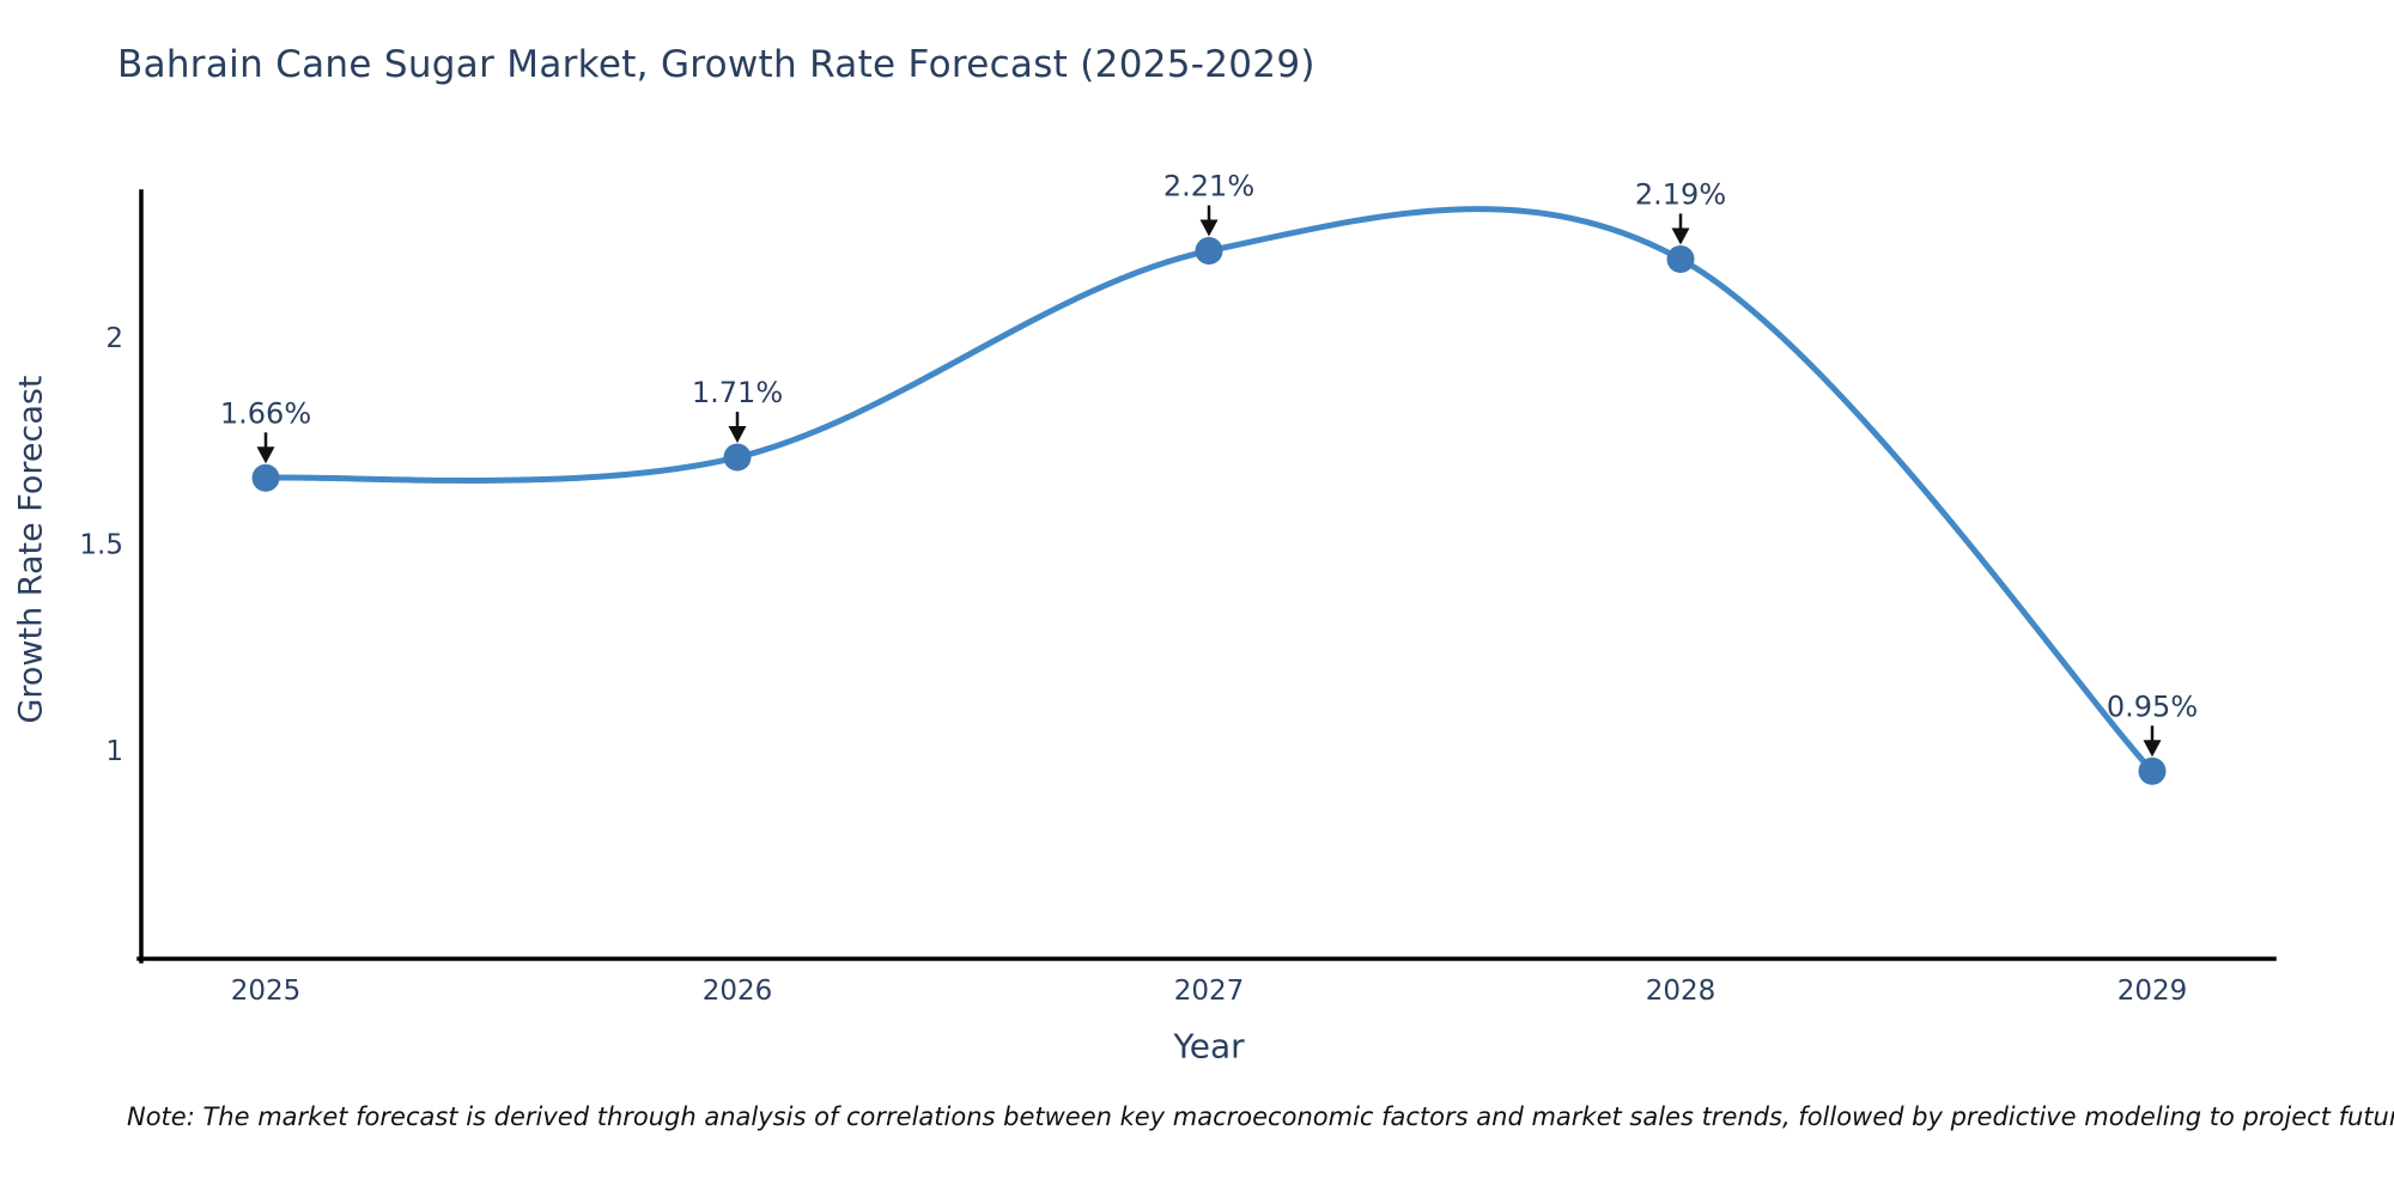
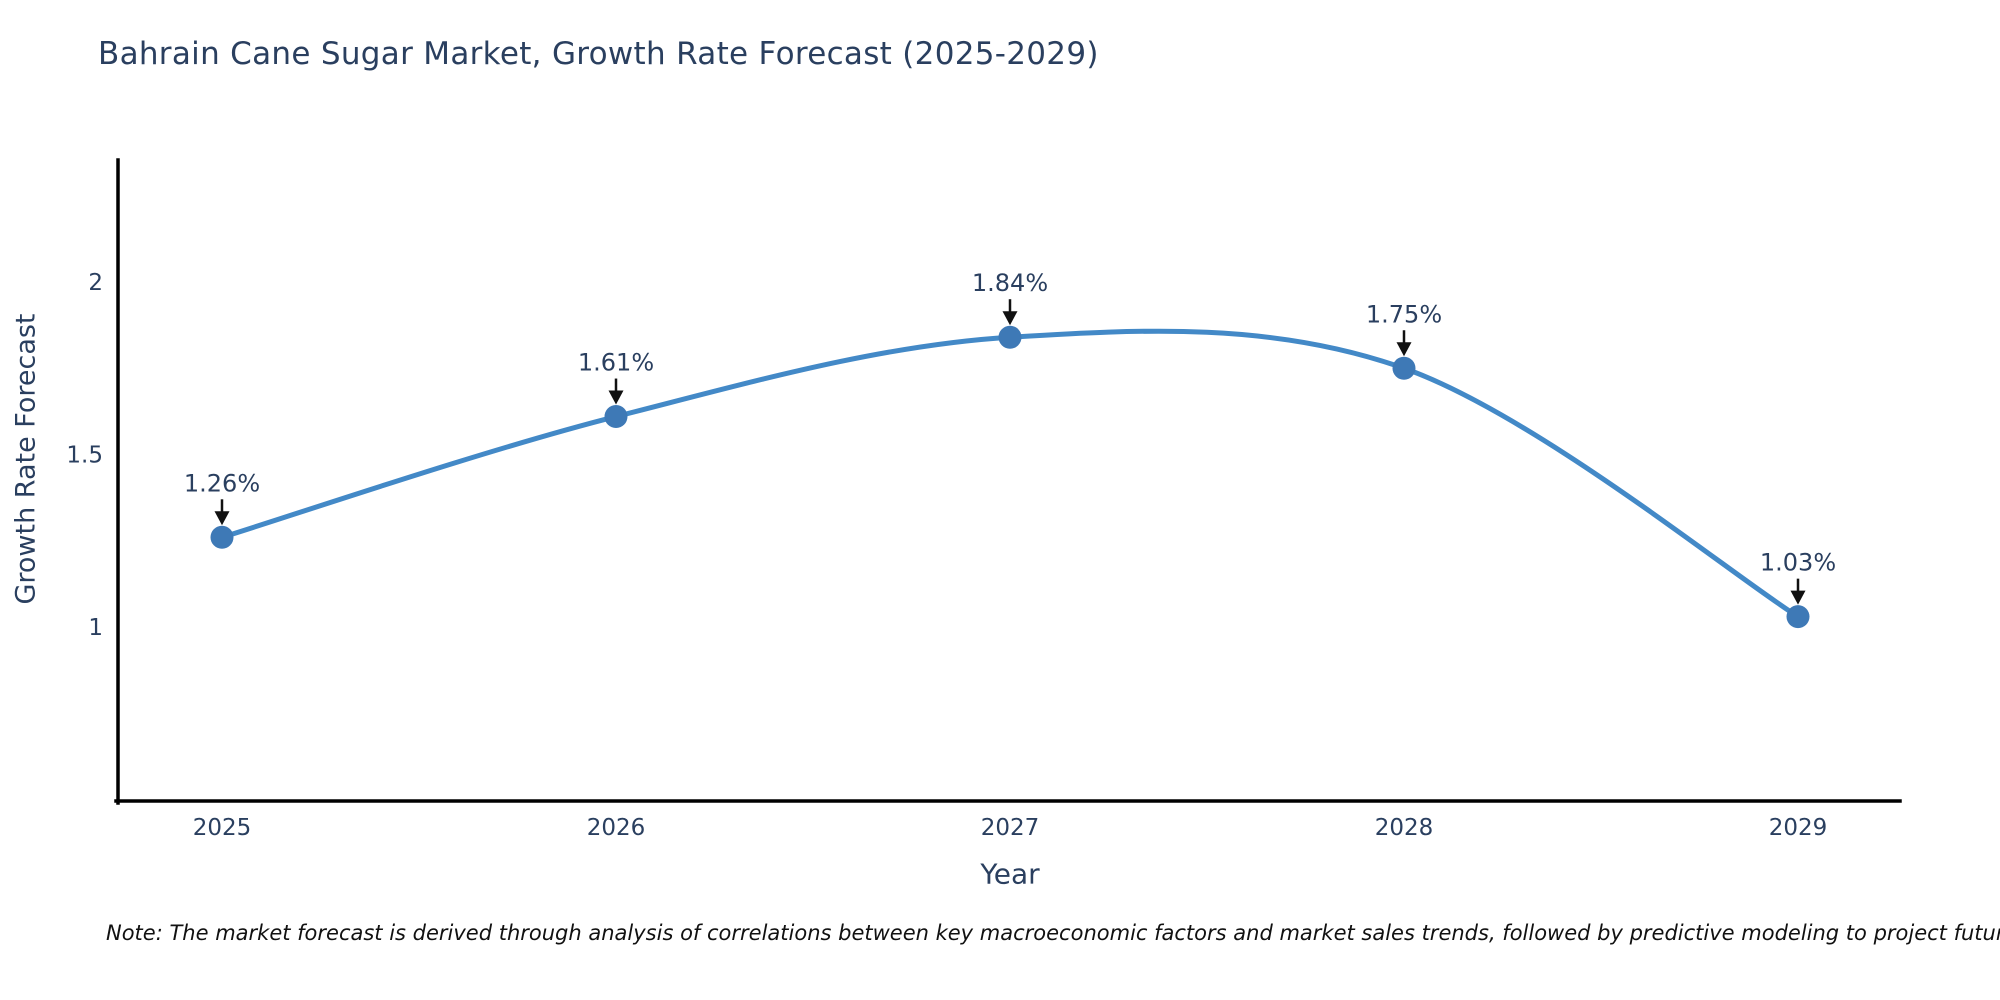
2025: 1.66% -> 1.26%
2026: 1.71% -> 1.61%
2027: 2.21% -> 1.84%
2028: 2.19% -> 1.75%
2029: 0.95% -> 1.03%
